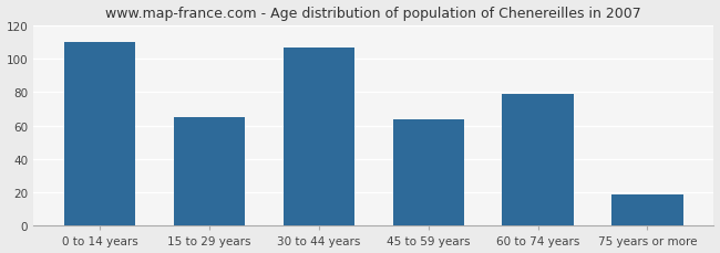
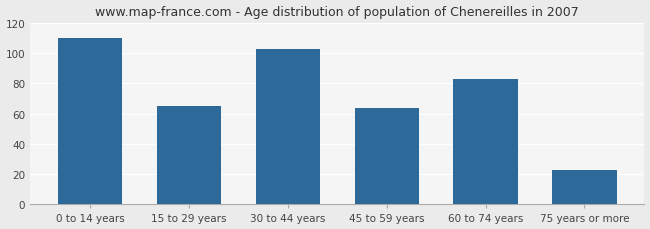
30 to 44 years: 107 -> 103
60 to 74 years: 79 -> 83
75 years or more: 19 -> 23
